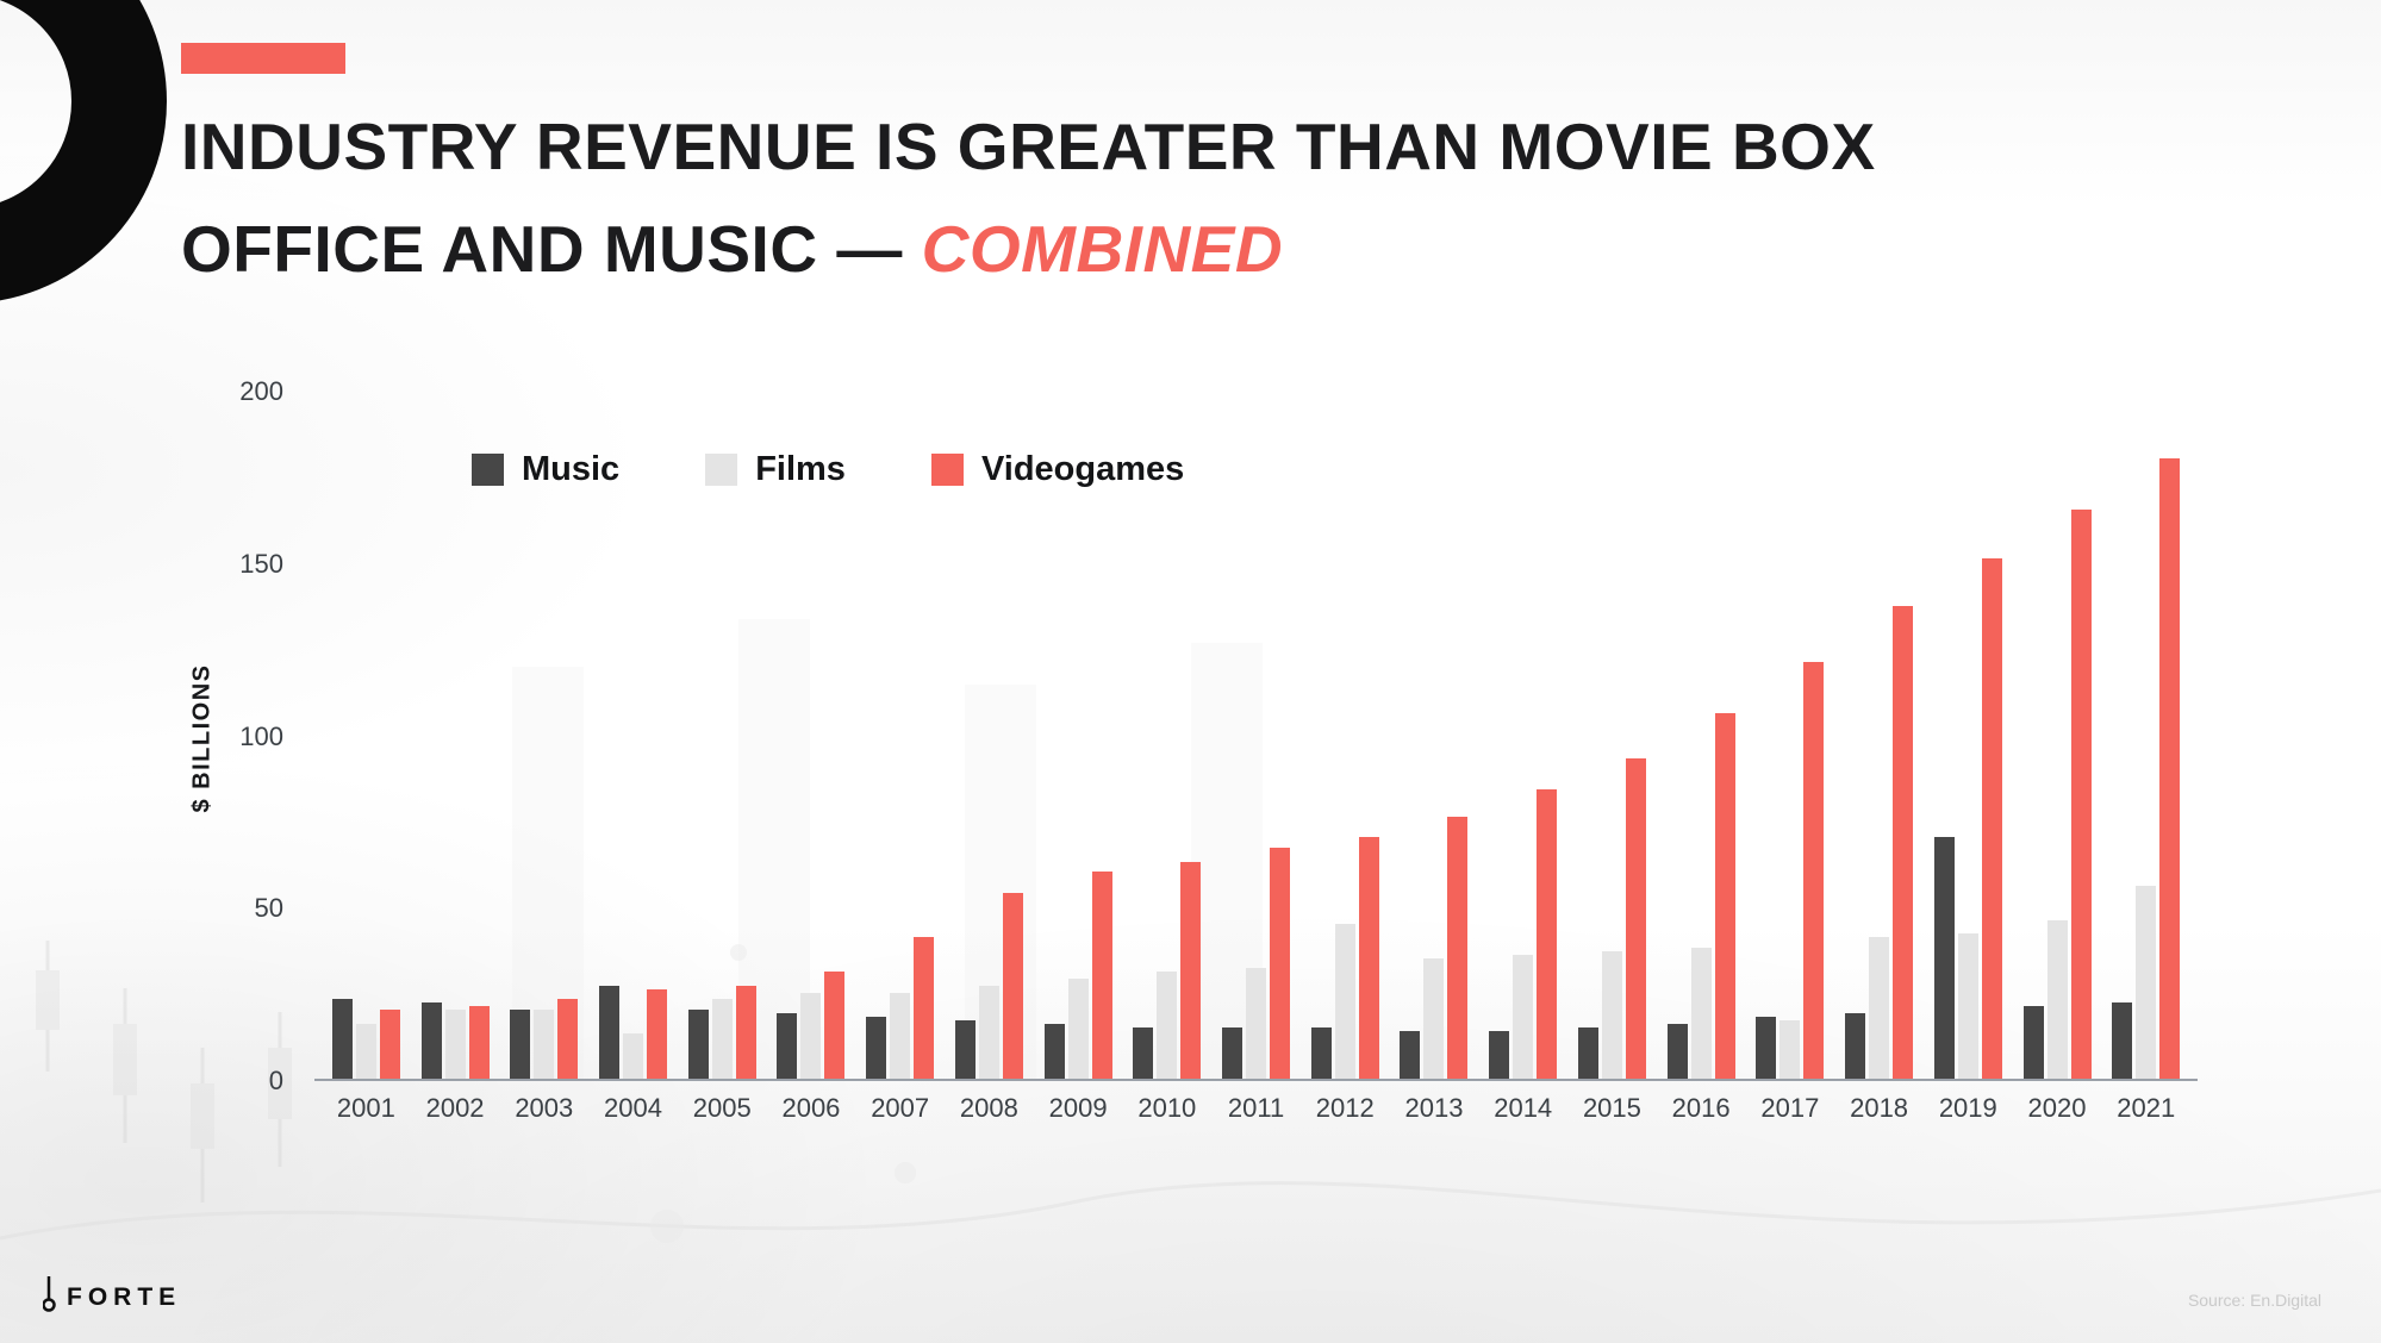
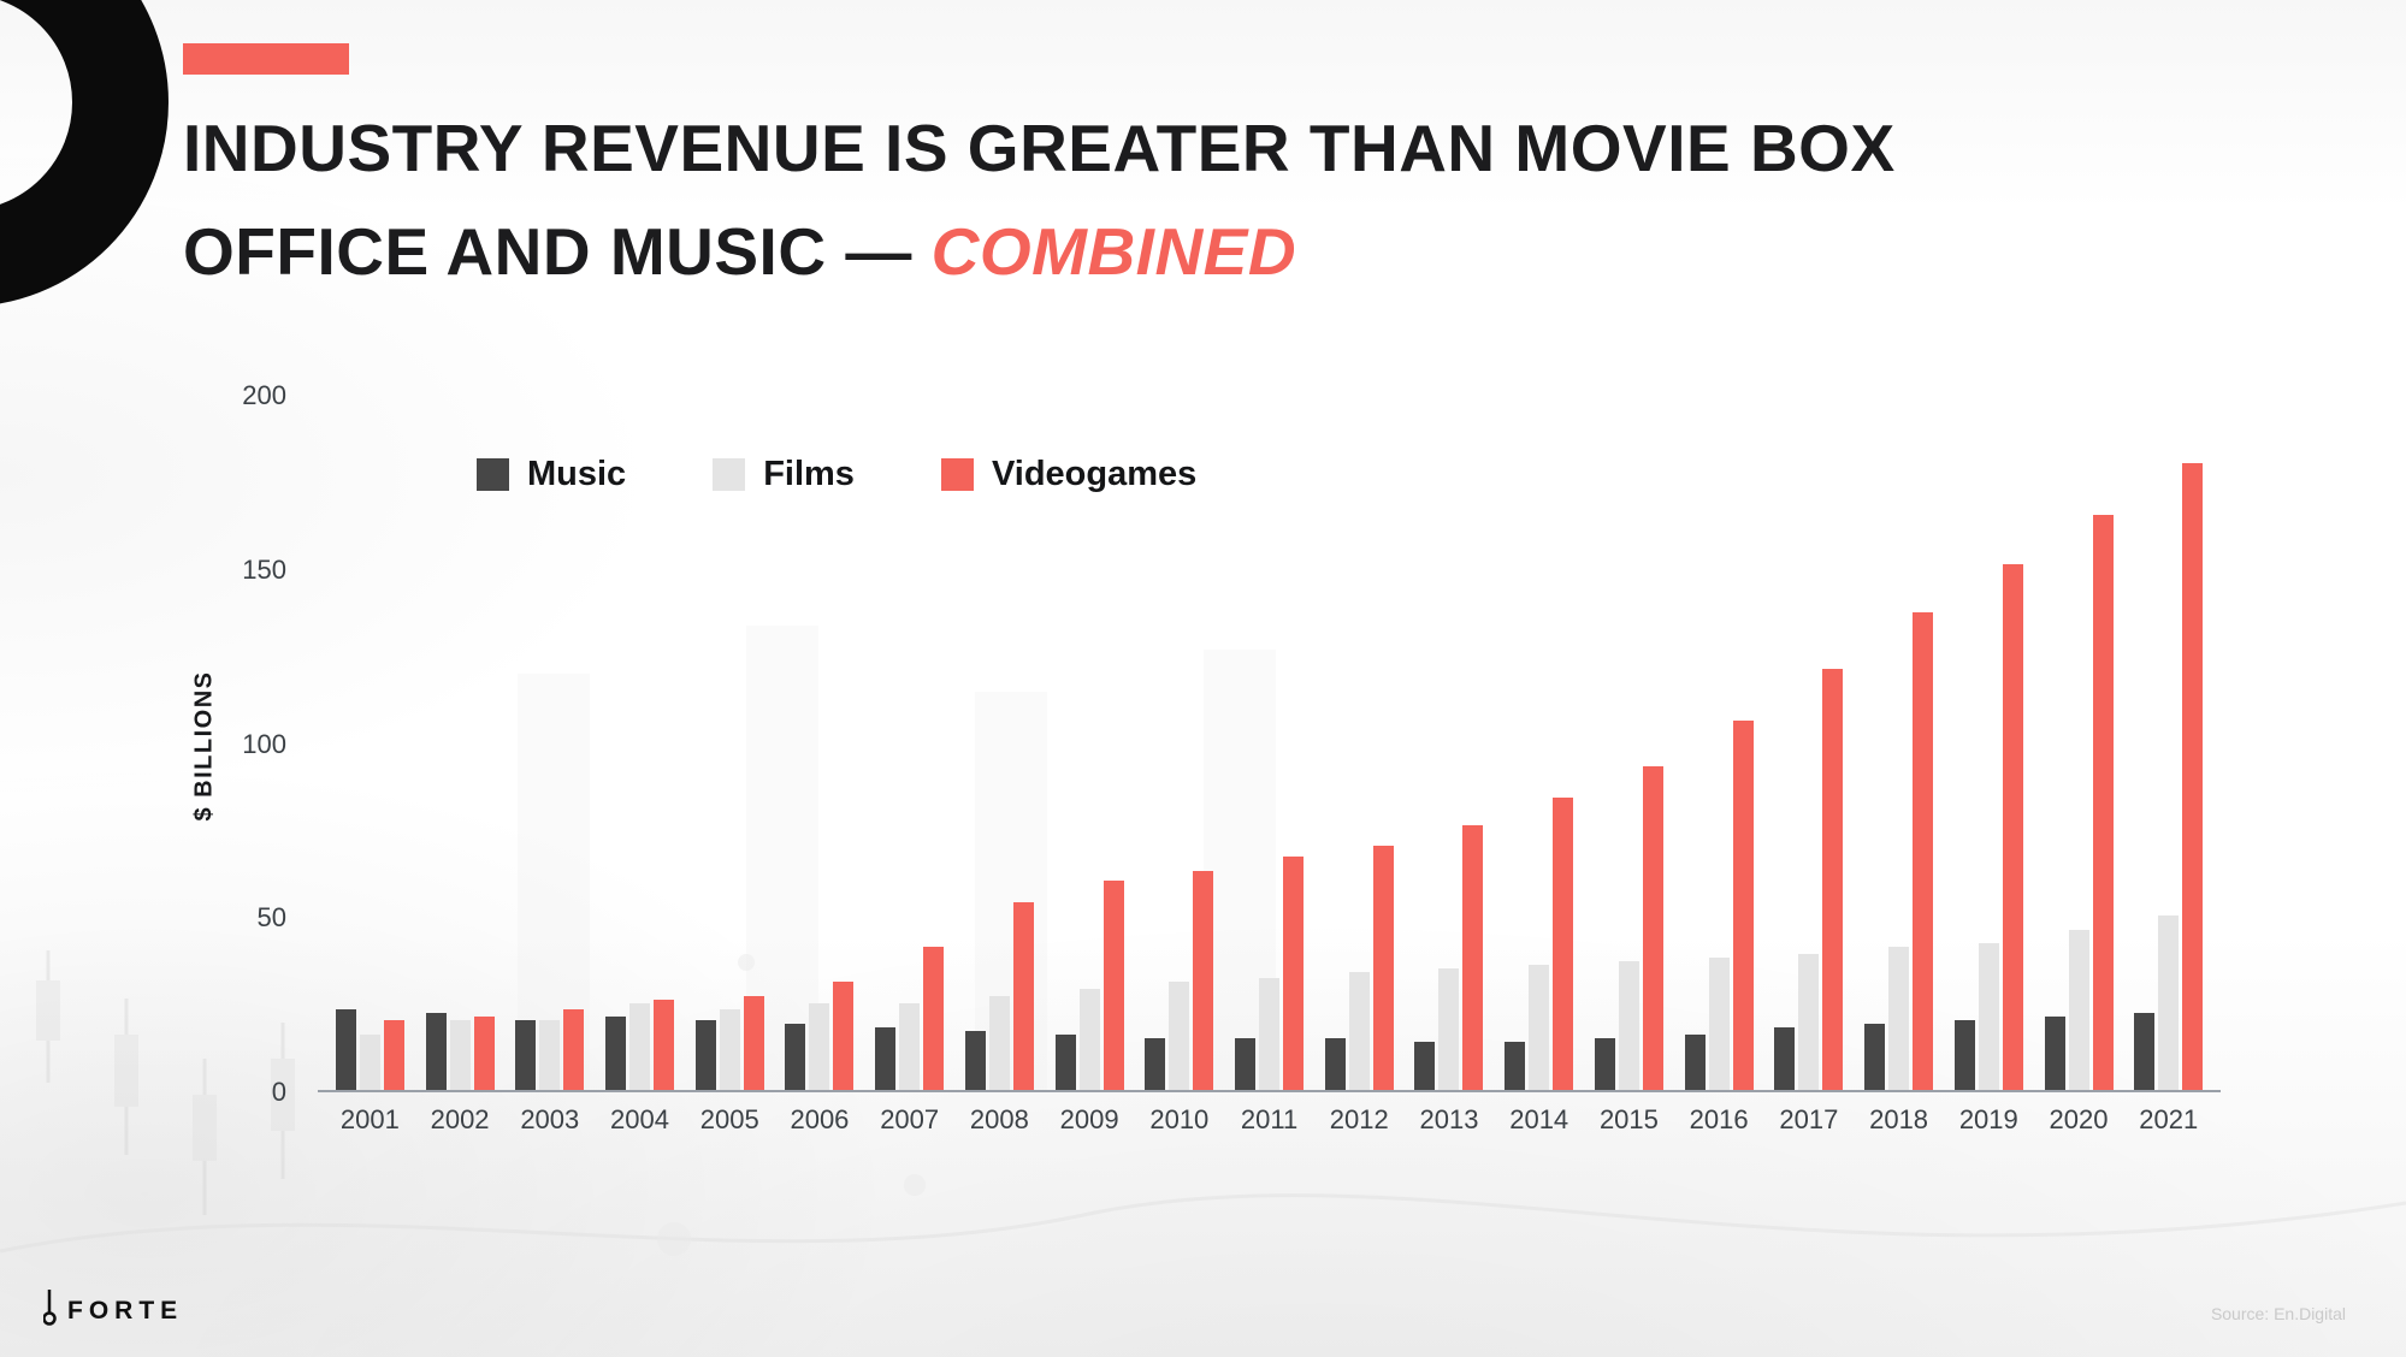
Music/2004: 27 -> 21
Films/2004: 13 -> 25
Films/2012: 45 -> 34
Films/2017: 17 -> 39
Music/2019: 70 -> 20
Films/2021: 56 -> 50
